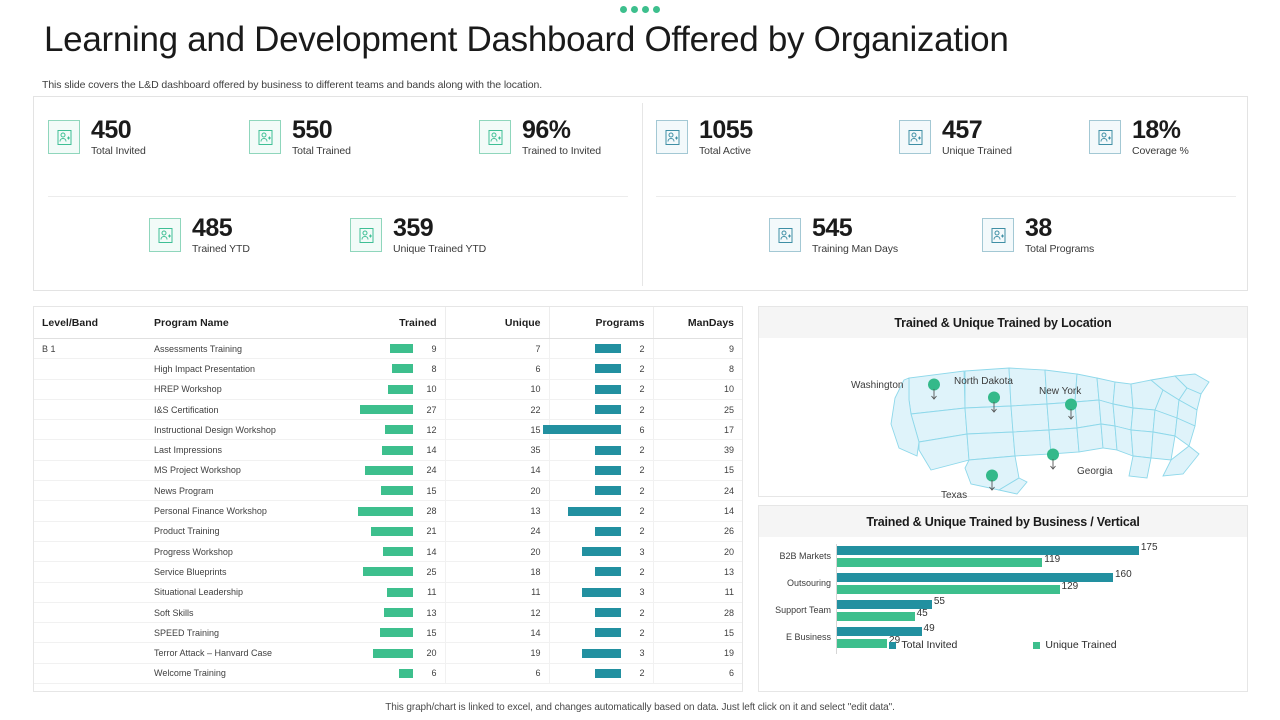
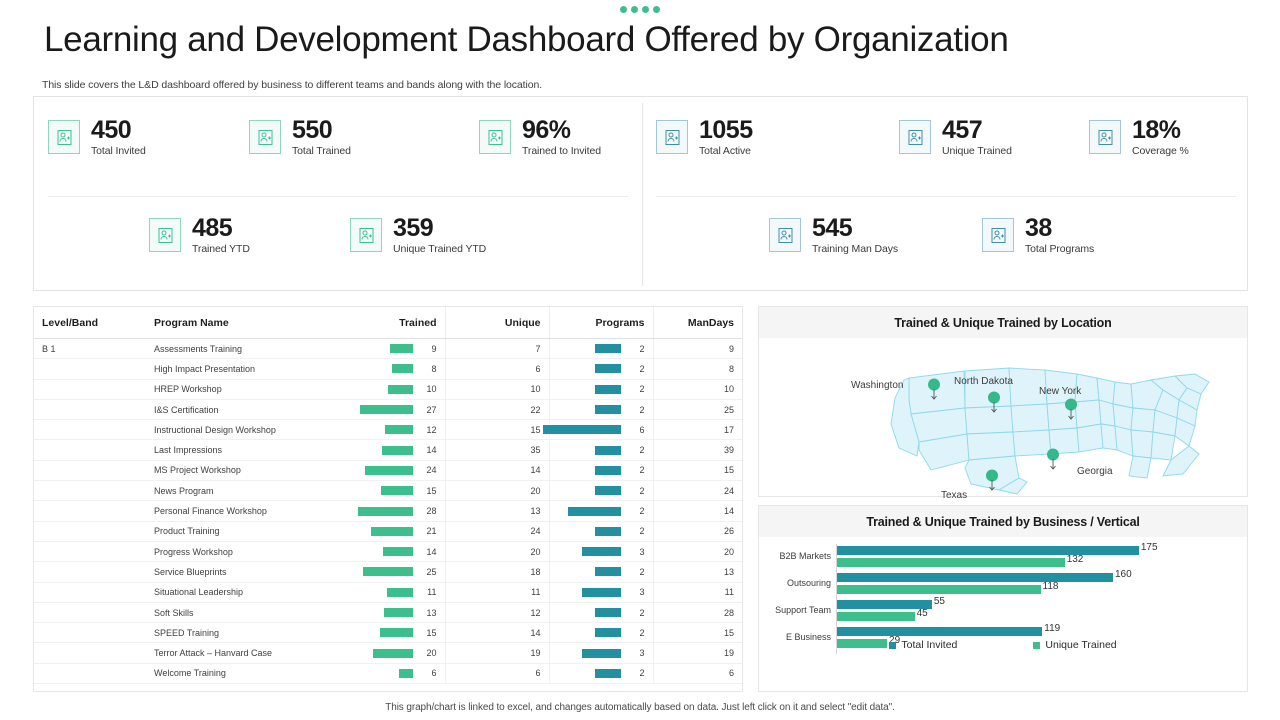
Unique Trained/B2B Markets: 119 -> 132
Unique Trained/Outsouring: 129 -> 118
Total Invited/E Business: 49 -> 119
